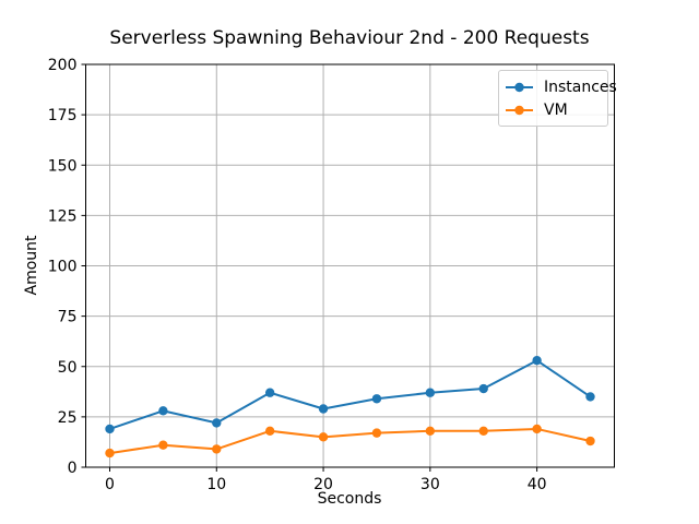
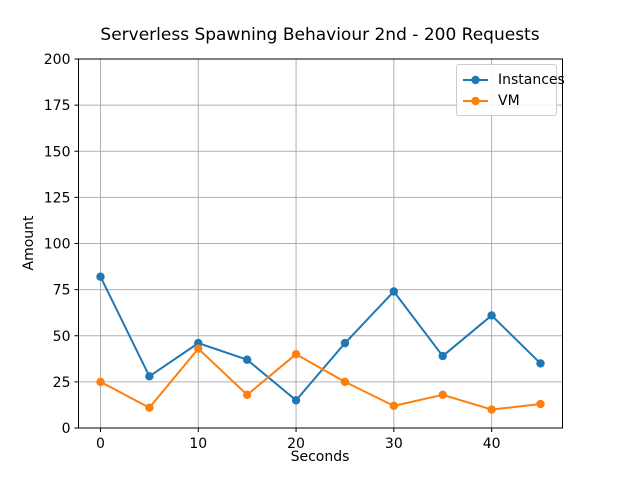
Instances/0: 19 -> 82
VM/0: 7 -> 25
Instances/10: 22 -> 46
VM/10: 9 -> 43
Instances/20: 29 -> 15
VM/20: 15 -> 40
Instances/25: 34 -> 46
VM/25: 17 -> 25
Instances/30: 37 -> 74
VM/30: 18 -> 12
Instances/40: 53 -> 61
VM/40: 19 -> 10
